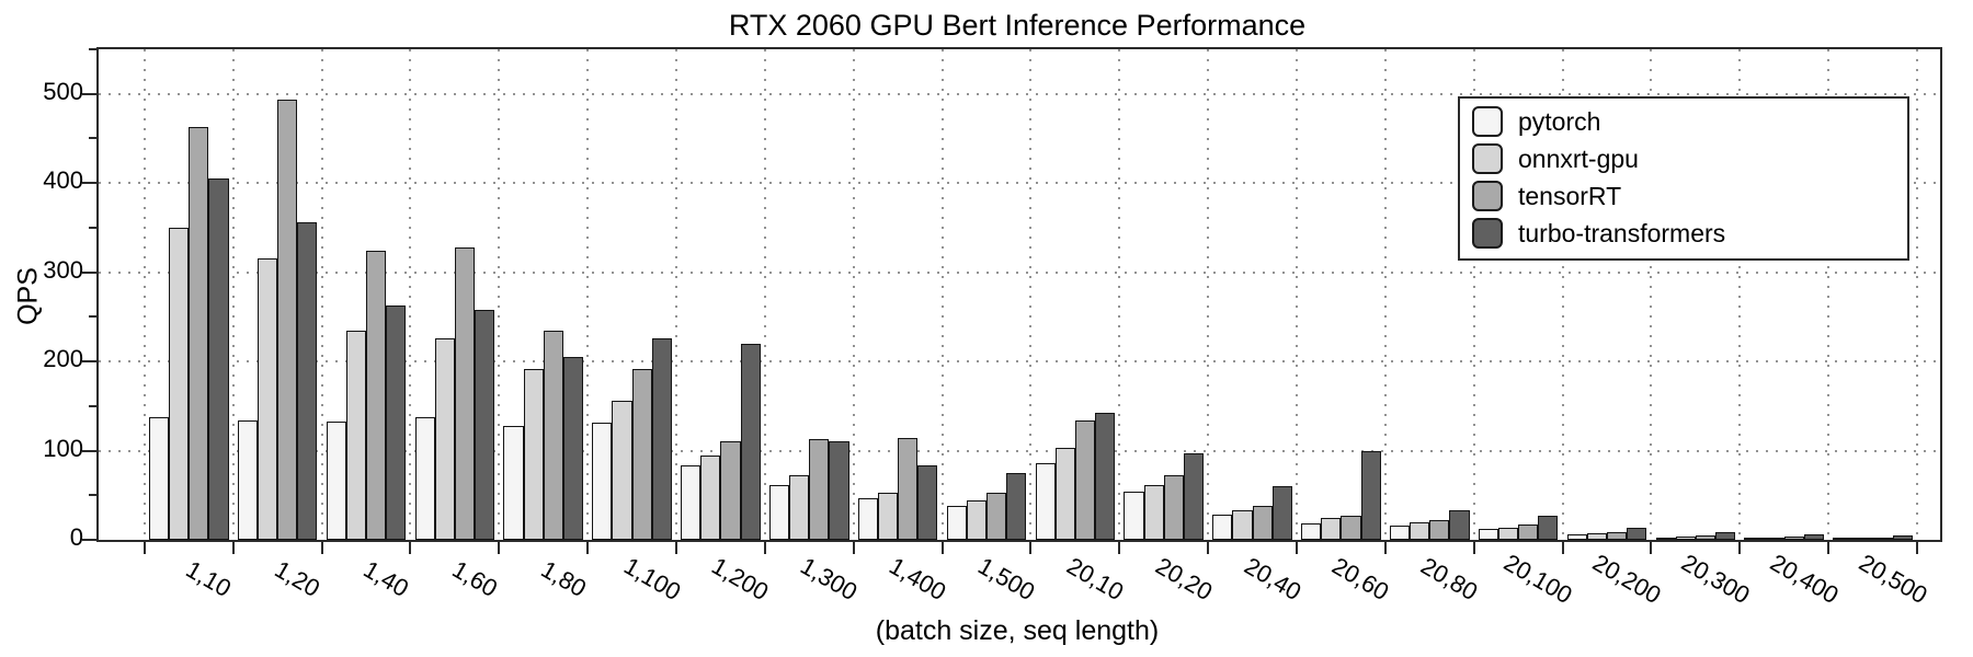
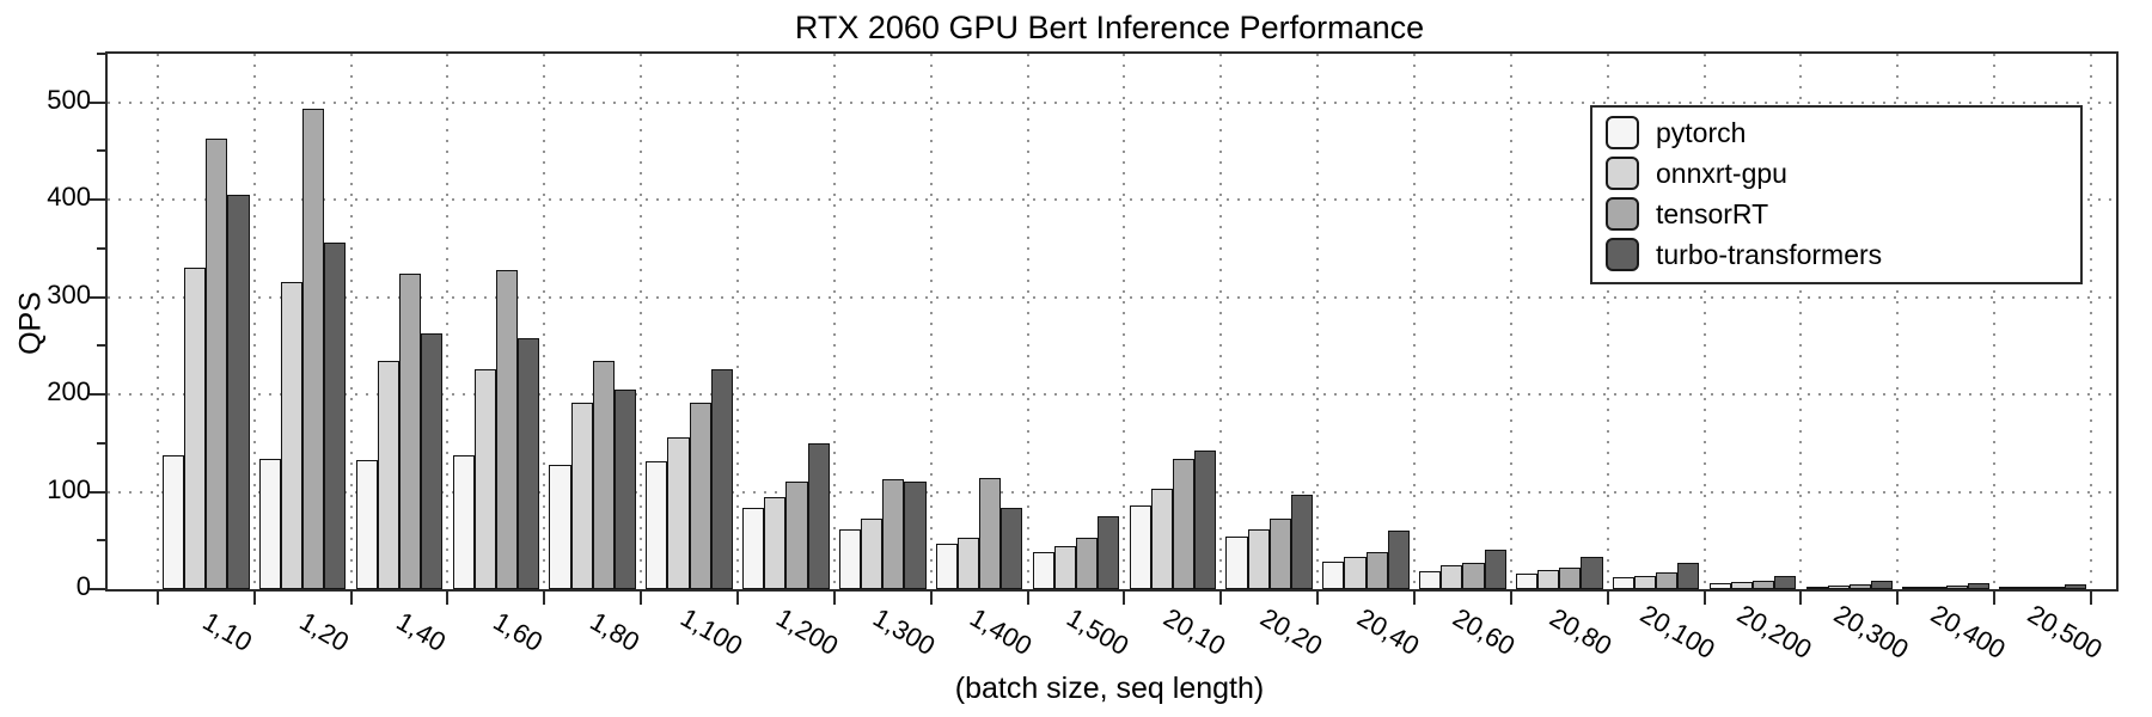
onnxrt-gpu/1,10: 350 -> 330
turbo-transformers/1,200: 220 -> 150
turbo-transformers/20,60: 100 -> 40
